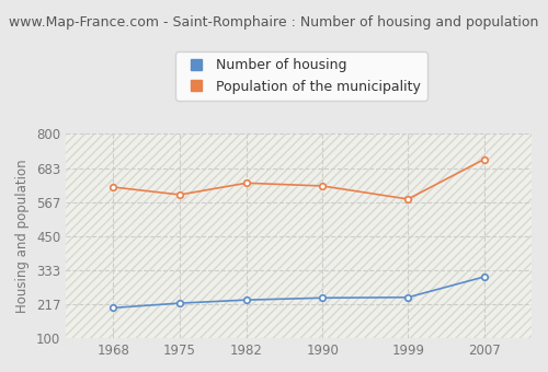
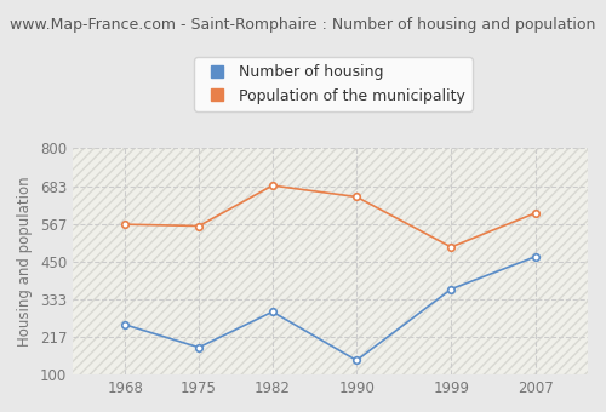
Number of housing/1968: 205 -> 255
Population of the municipality/1968: 618 -> 565
Number of housing/1975: 221 -> 185
Population of the municipality/1975: 592 -> 560
Number of housing/1982: 232 -> 295
Population of the municipality/1982: 632 -> 685
Number of housing/1990: 239 -> 145
Population of the municipality/1990: 622 -> 650
Number of housing/1999: 241 -> 365
Population of the municipality/1999: 577 -> 495
Number of housing/2007: 311 -> 465
Population of the municipality/2007: 713 -> 600
